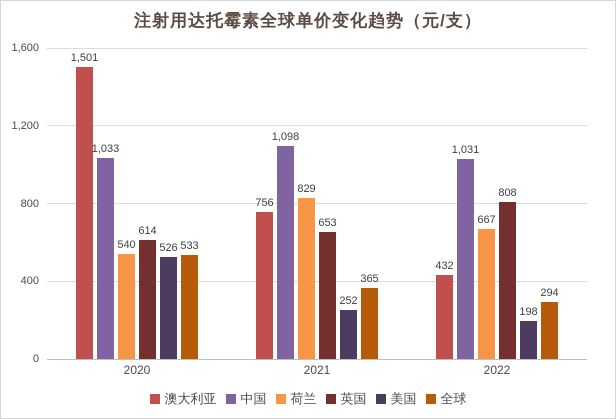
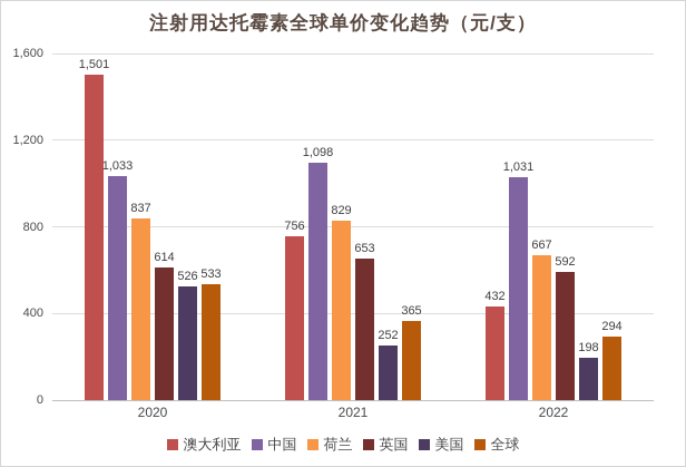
荷兰/2020: 540 -> 837
英国/2022: 808 -> 592
